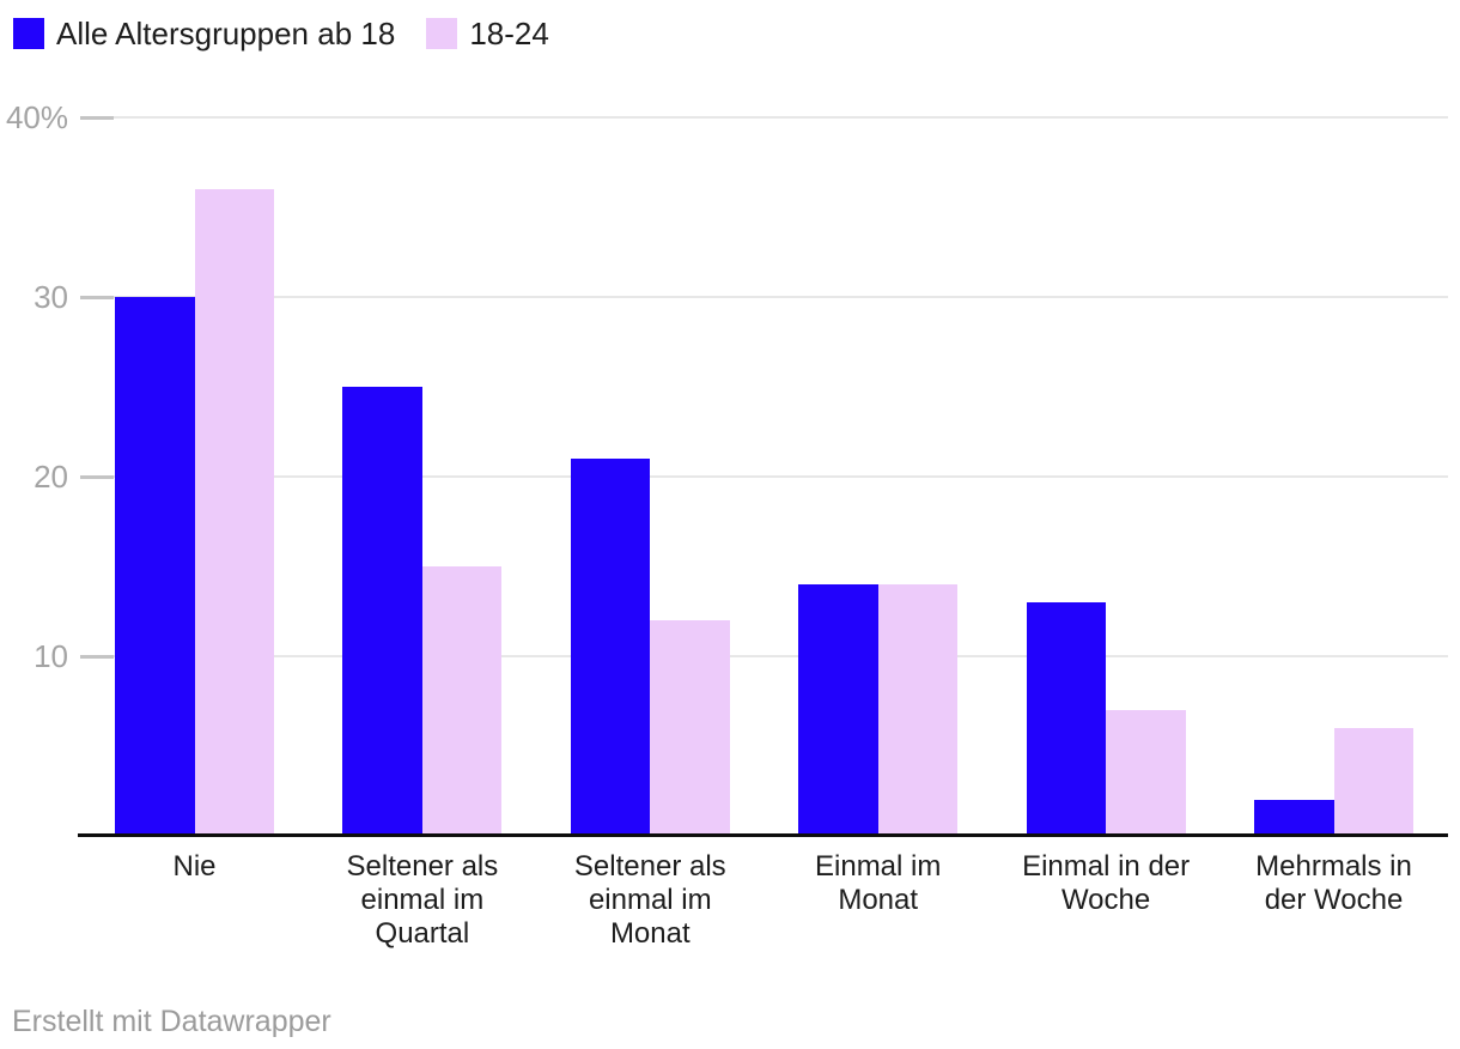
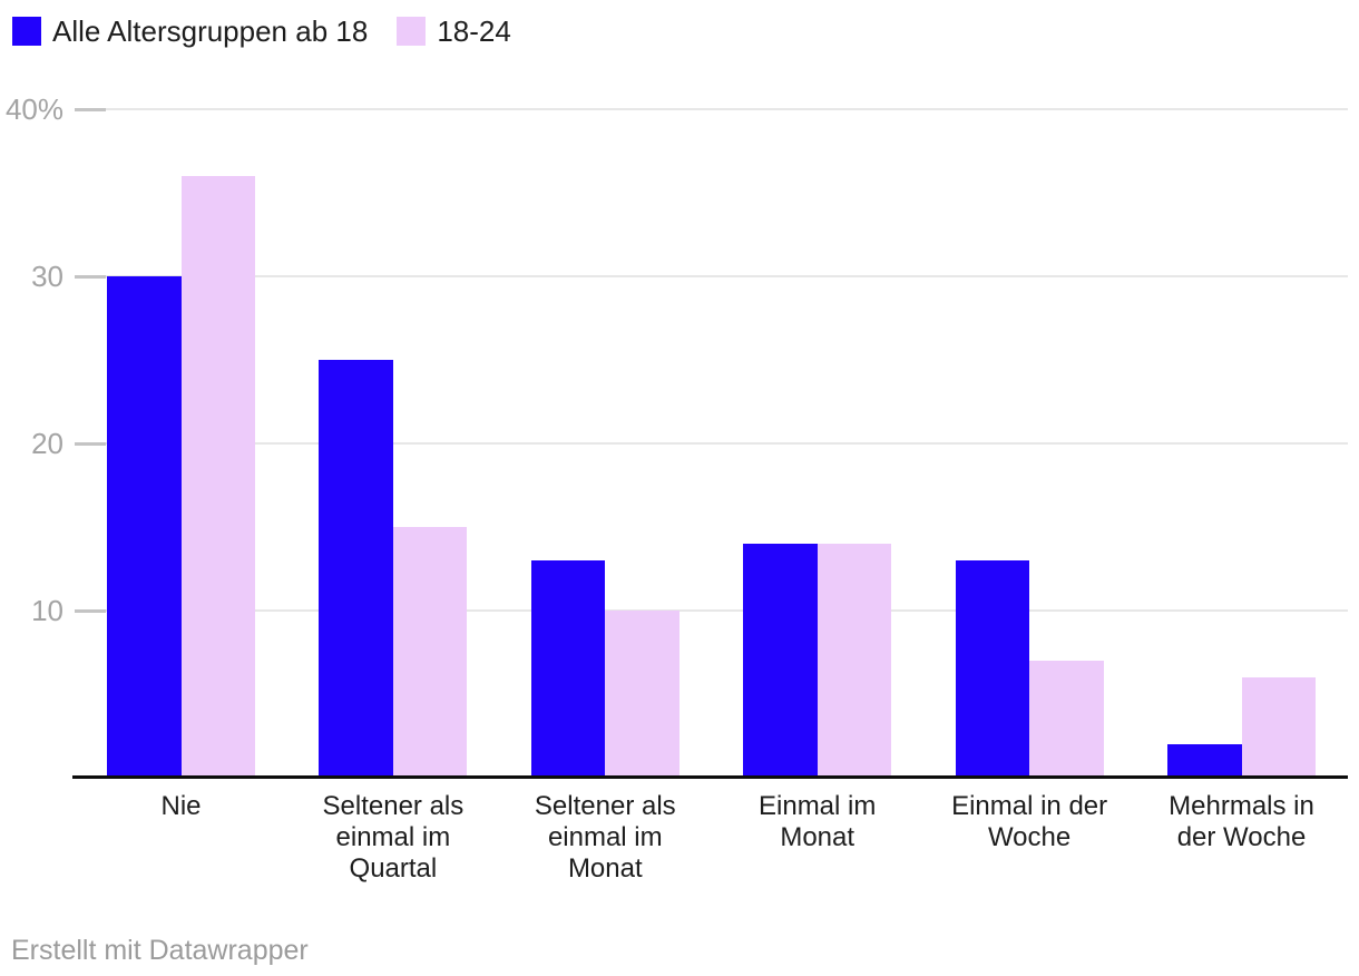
Alle Altersgruppen ab 18/Seltener als einmal im Monat: 21% -> 13%
18-24/Seltener als einmal im Monat: 12% -> 10%
